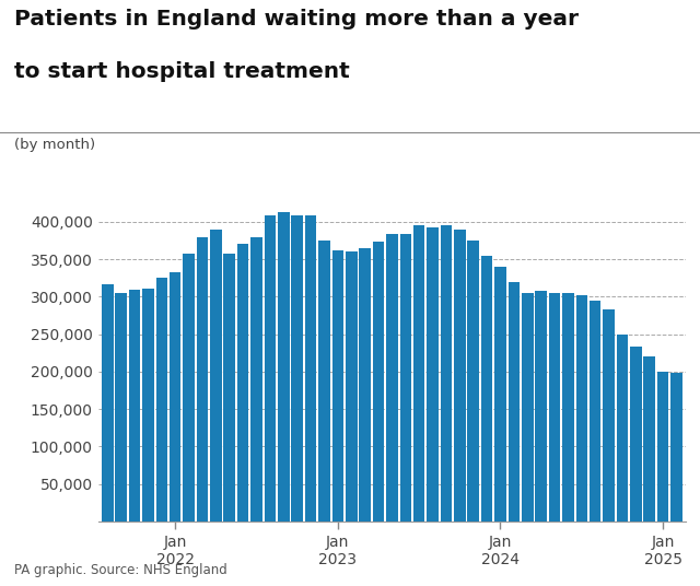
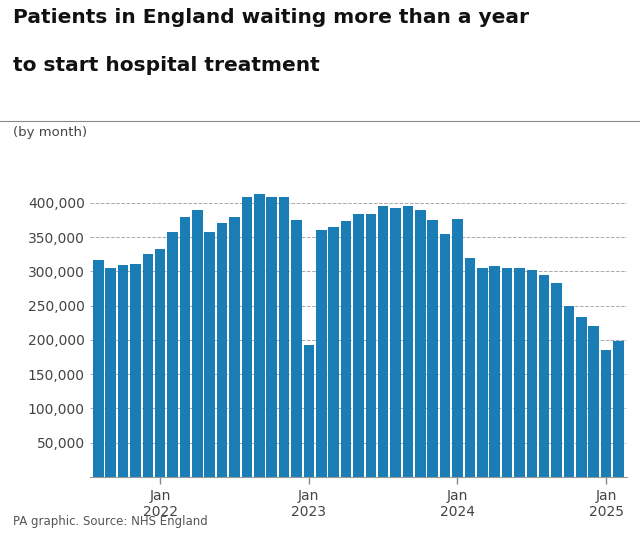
Jan 2023: 362,000 -> 192,000
Jan 2024: 340,000 -> 376,000
Jan 2025: 200,000 -> 186,000
